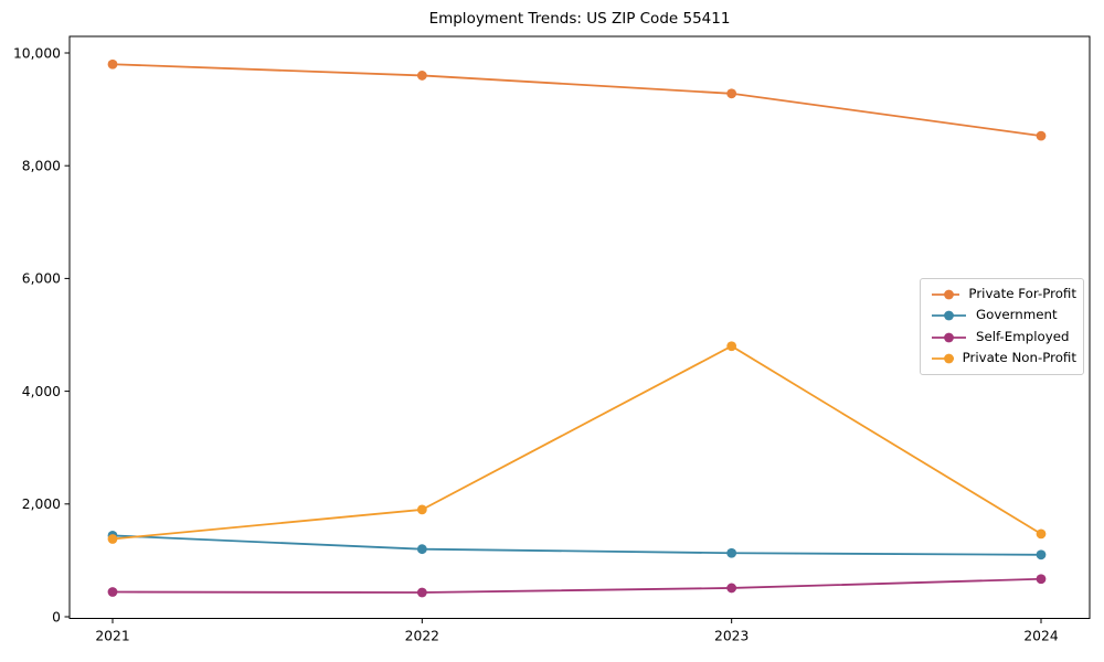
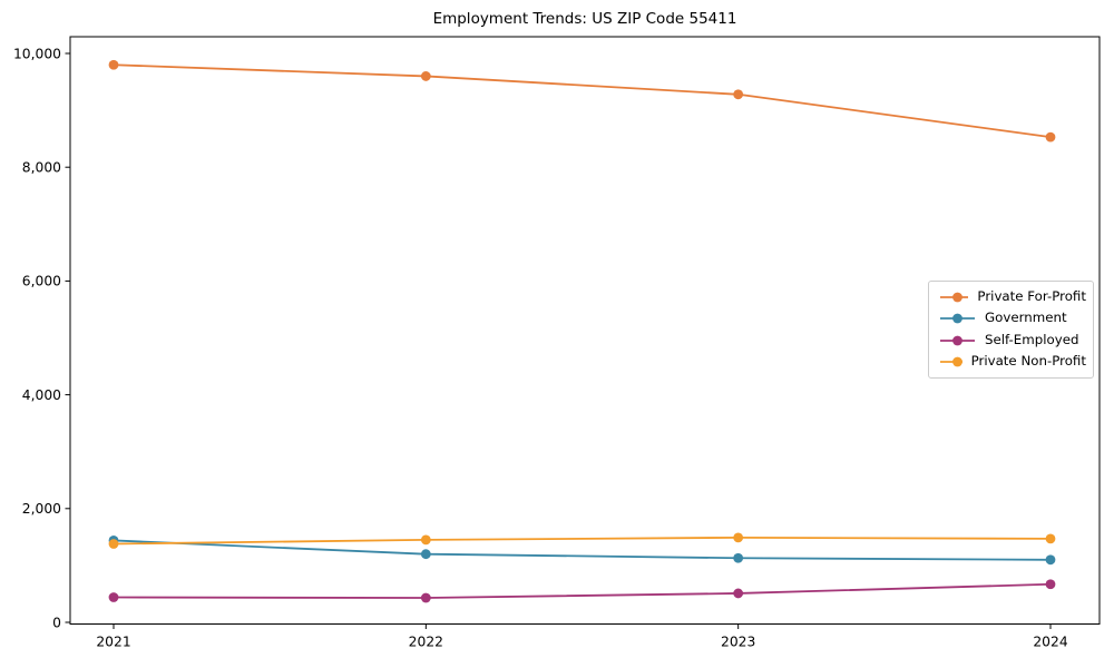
Private Non-Profit/2022: 1900 -> 1400
Private Non-Profit/2023: 4800 -> 1500
